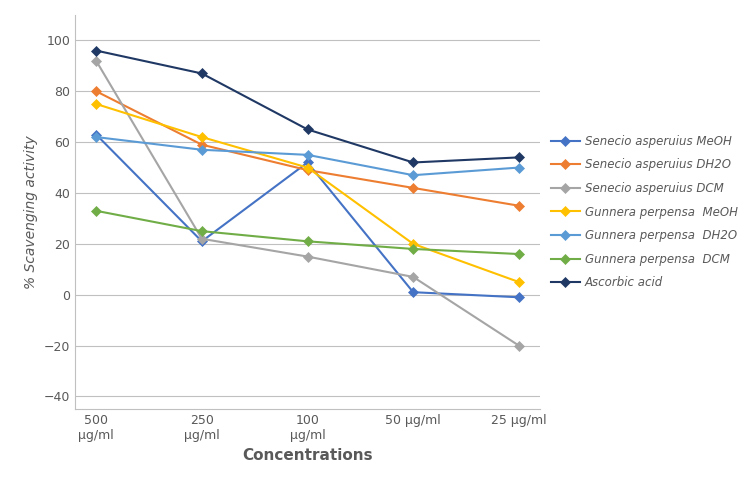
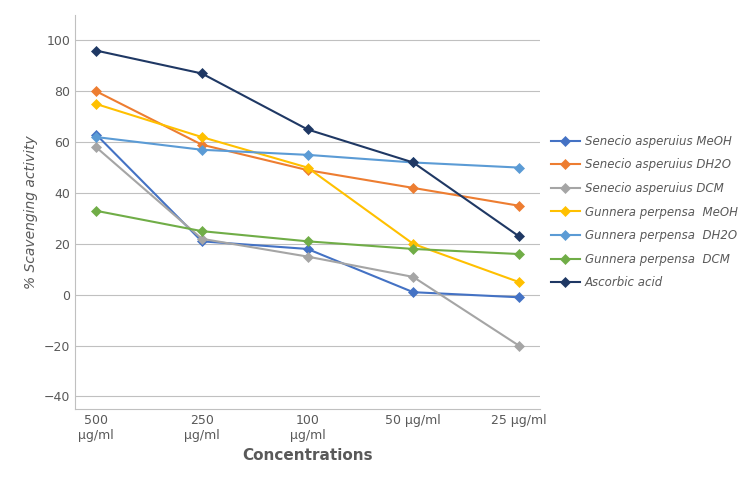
Senecio asperuius DCM/500 μg/ml: 92 -> 58
Senecio asperuius MeOH/100 μg/ml: 52 -> 18
Gunnera perpensa DH2O/50 μg/ml: 47 -> 52
Ascorbic acid/25 μg/ml: 54 -> 23
